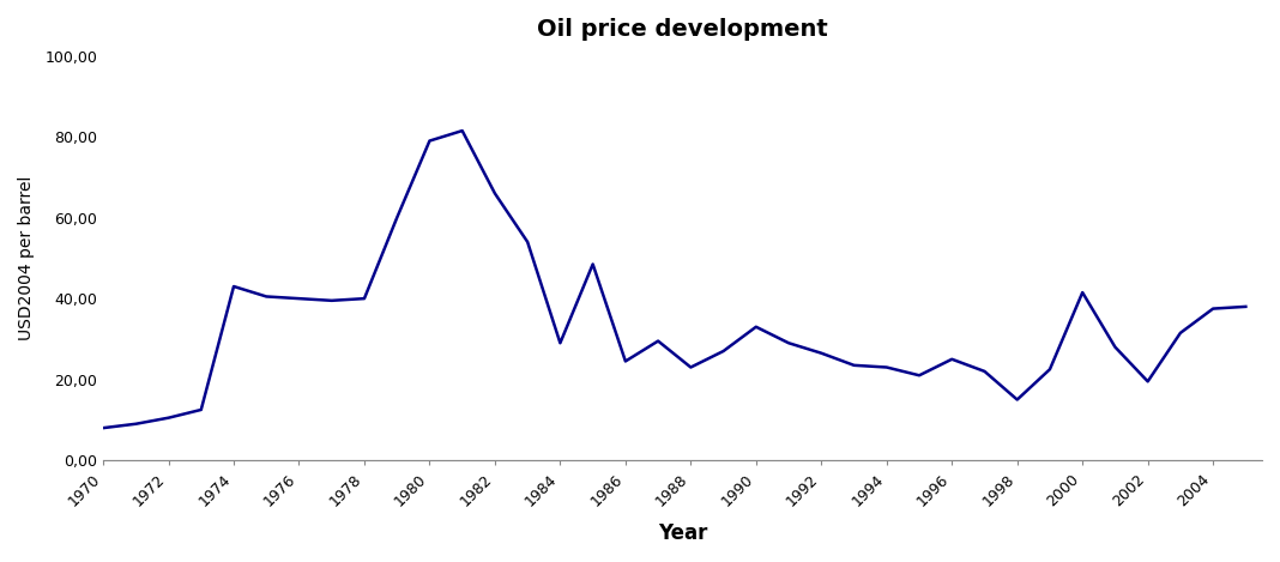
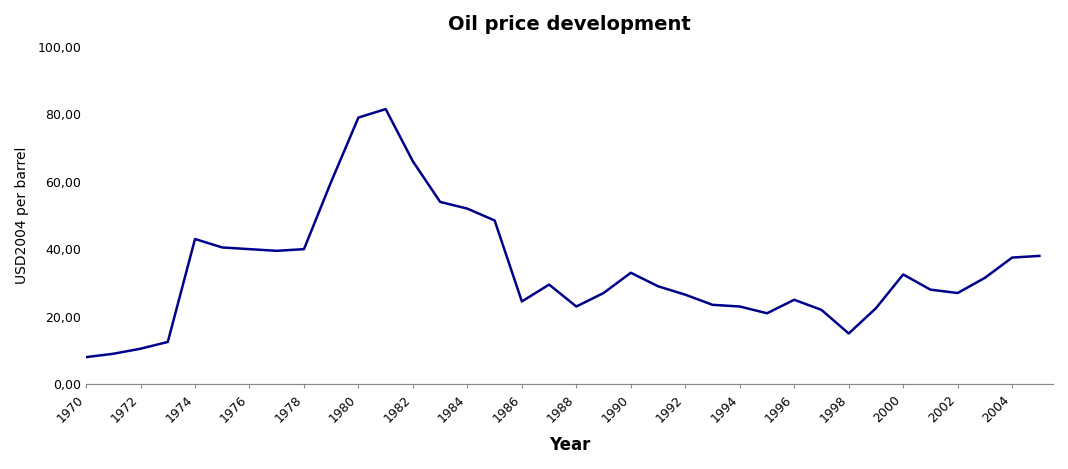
1984: 29,0 -> 52,0
2000: 41,5 -> 32,5
2002: 19,5 -> 27,0
